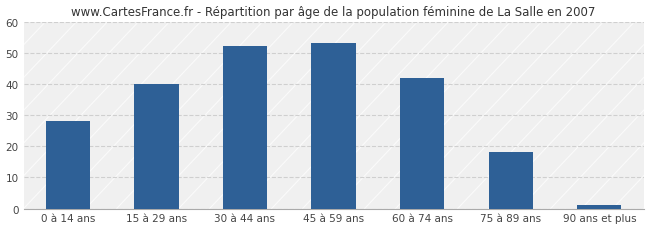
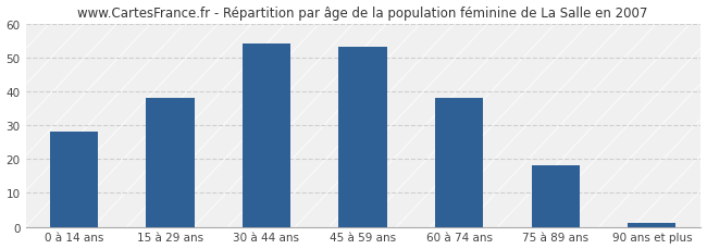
15 à 29 ans: 40 -> 38
30 à 44 ans: 52 -> 54
60 à 74 ans: 42 -> 38
